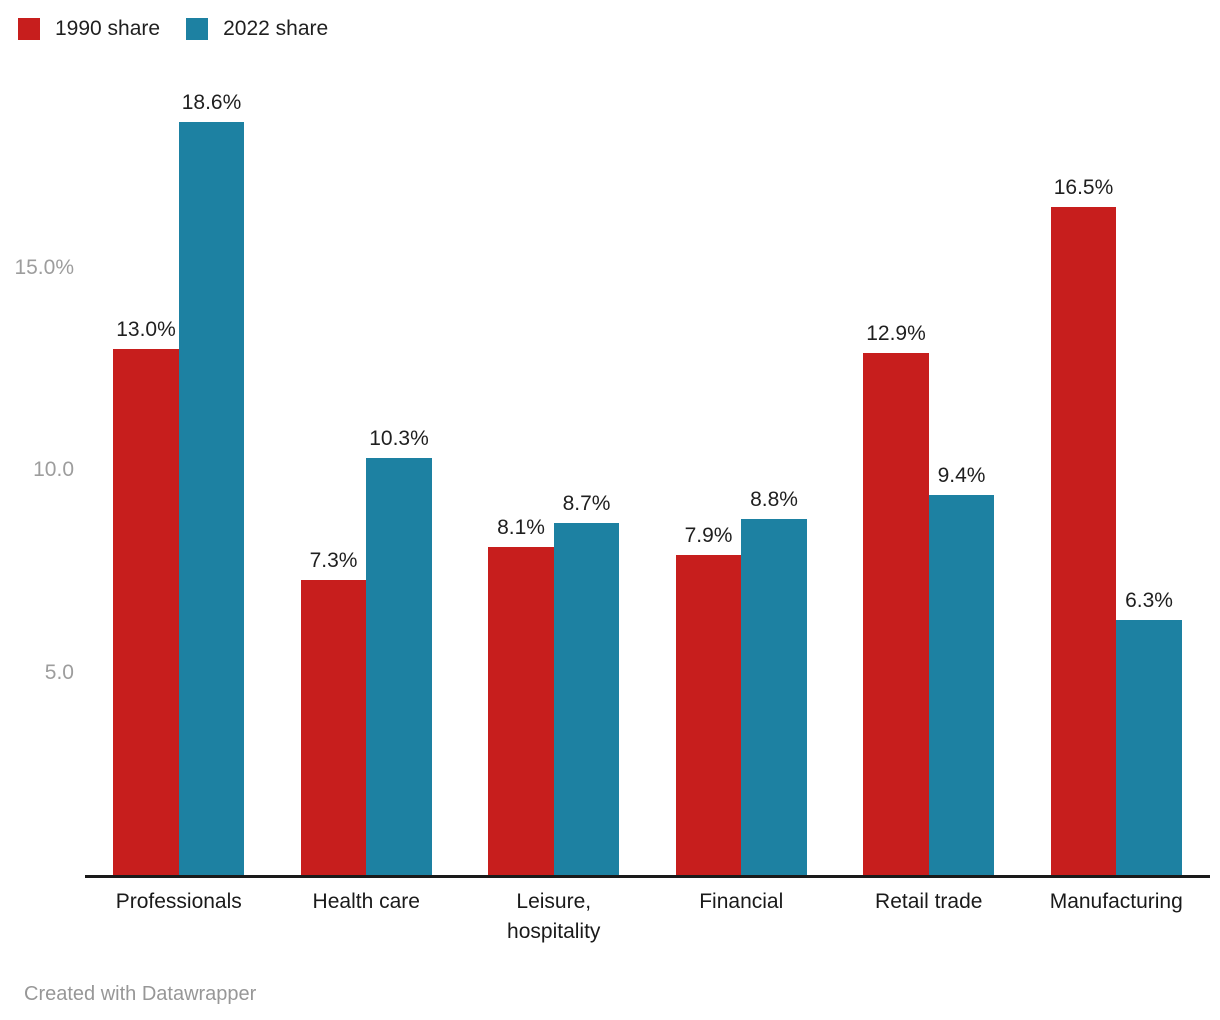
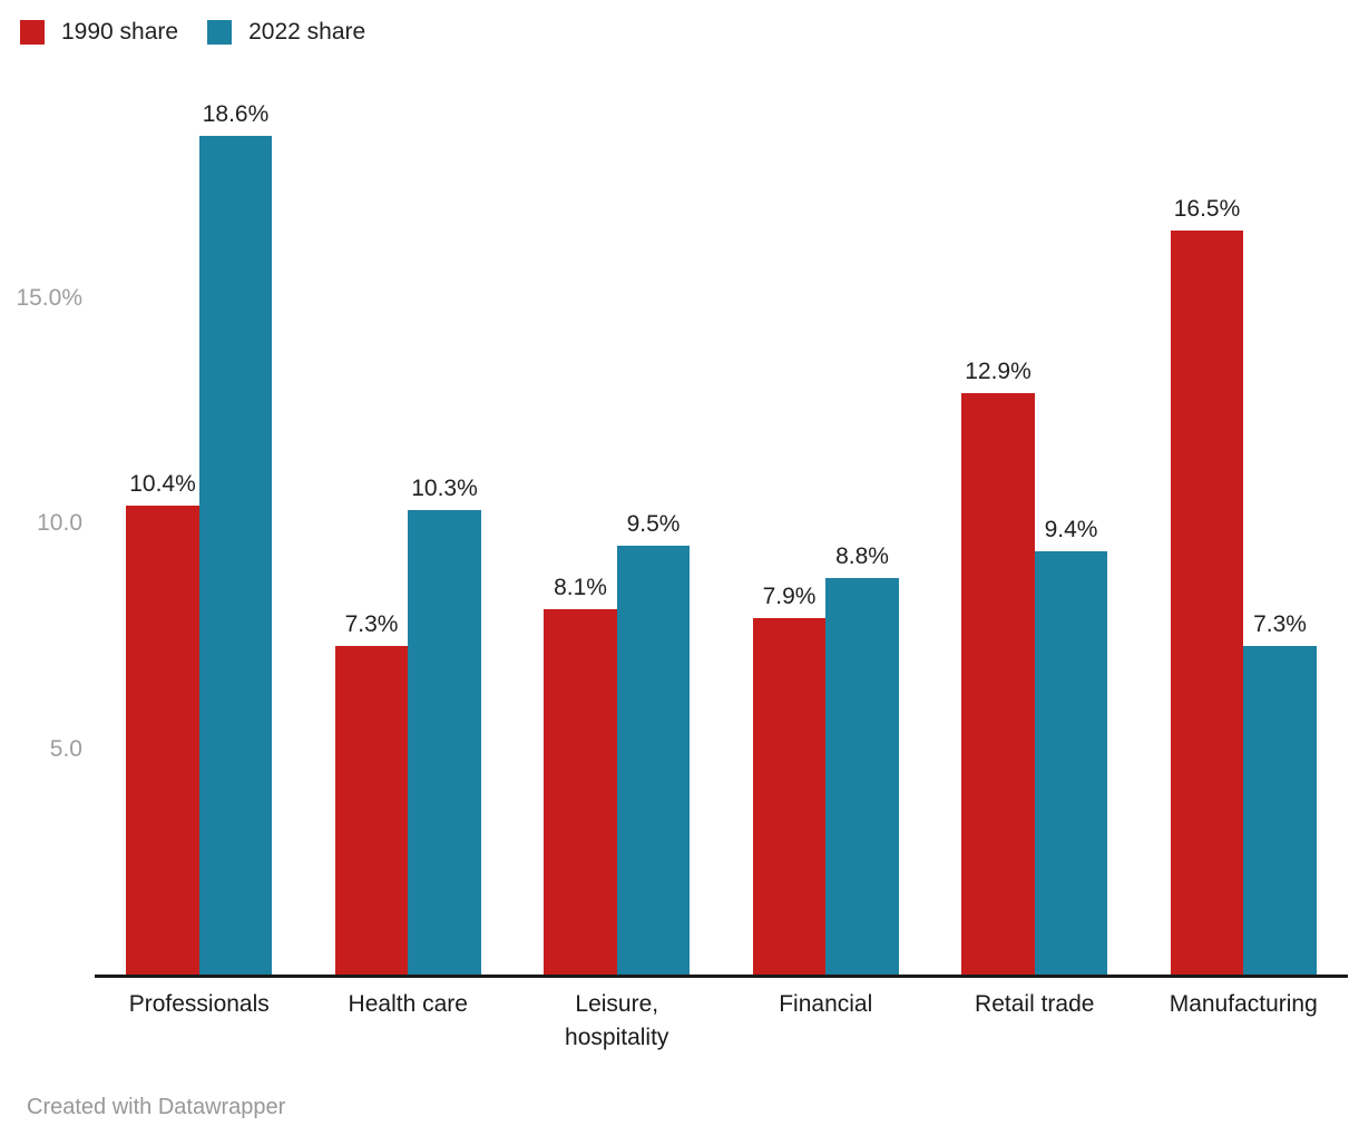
1990 share/Professionals: 13.0% -> 10.4%
2022 share/Leisure, hospitality: 8.7% -> 9.5%
2022 share/Manufacturing: 6.3% -> 7.3%
